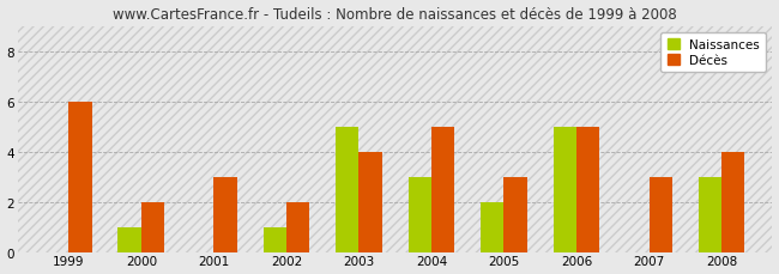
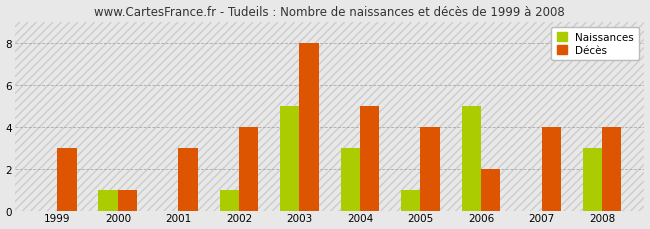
Décès/1999: 6 -> 3
Décès/2000: 2 -> 1
Décès/2002: 2 -> 4
Décès/2003: 4 -> 8
Naissances/2005: 2 -> 1
Décès/2005: 3 -> 4
Décès/2006: 5 -> 2
Décès/2007: 3 -> 4
